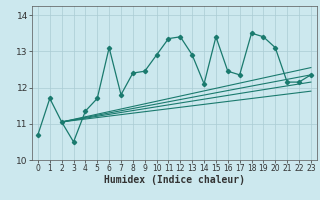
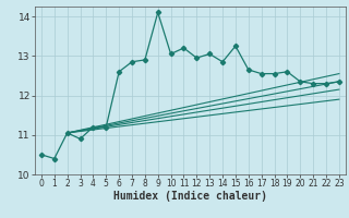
0: 10.70 -> 10.50
1: 11.70 -> 10.40
3: 10.50 -> 10.90
4: 11.35 -> 11.20
5: 11.70 -> 11.20
6: 13.10 -> 12.60
7: 11.80 -> 12.85
8: 12.40 -> 12.90
9: 12.45 -> 14.10
10: 12.90 -> 13.05
11: 13.35 -> 13.20
12: 13.40 -> 12.95
13: 12.90 -> 13.05
14: 12.10 -> 12.85
15: 13.40 -> 13.25
16: 12.45 -> 12.65
17: 12.35 -> 12.55
18: 13.50 -> 12.55
19: 13.40 -> 12.60
20: 13.10 -> 12.35
21: 12.15 -> 12.30
22: 12.15 -> 12.30
